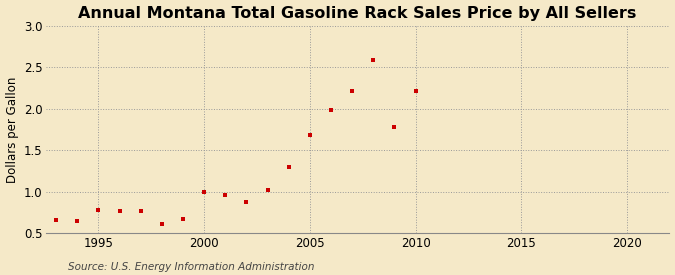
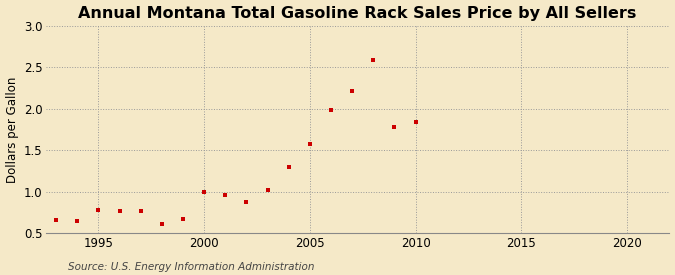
2005: 1.68 -> 1.58
2010: 2.21 -> 1.84
